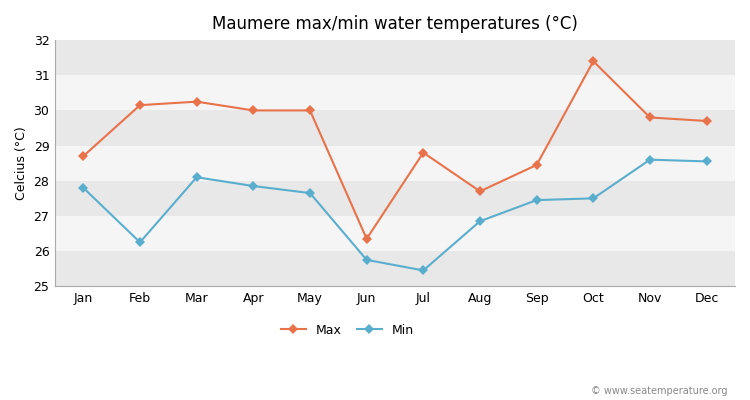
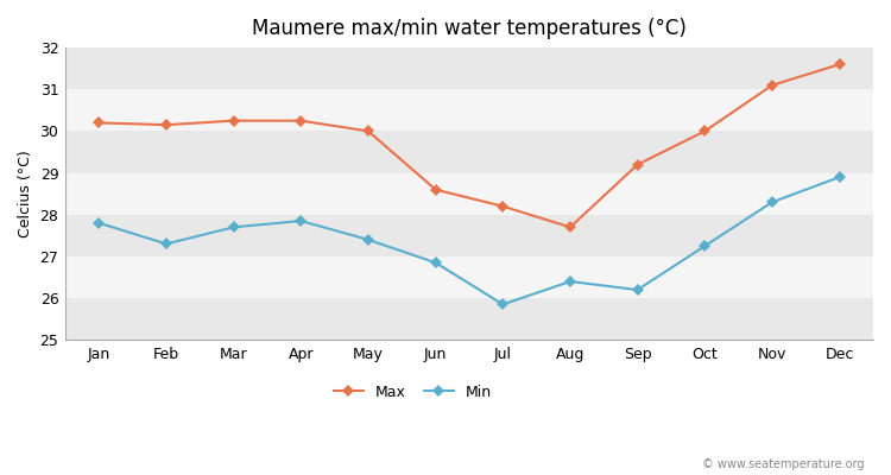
Max/Jan: 28.70 -> 30.20
Min/Feb: 26.25 -> 27.30
Min/Mar: 28.10 -> 27.70
Max/Apr: 30.00 -> 30.25
Min/May: 27.65 -> 27.40
Max/Jun: 26.35 -> 28.60
Min/Jun: 25.75 -> 26.85
Max/Jul: 28.80 -> 28.20
Min/Jul: 25.45 -> 25.85
Min/Aug: 26.85 -> 26.40
Max/Sep: 28.45 -> 29.20
Min/Sep: 27.45 -> 26.20
Max/Oct: 31.40 -> 30.00
Min/Oct: 27.50 -> 27.25
Max/Nov: 29.80 -> 31.10
Min/Nov: 28.60 -> 28.30
Max/Dec: 29.70 -> 31.60
Min/Dec: 28.55 -> 28.90
